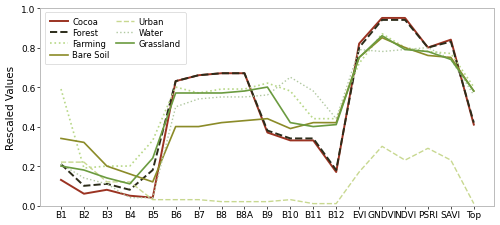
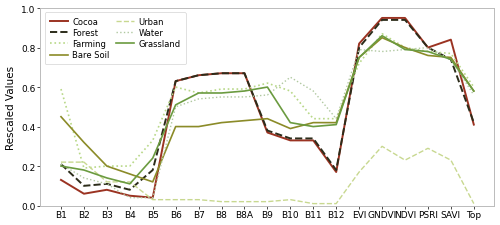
Bare Soil/B1: 0.34 -> 0.45
Grassland/B6: 0.57 -> 0.51
Forest/SAVI: 0.83 -> 0.74
